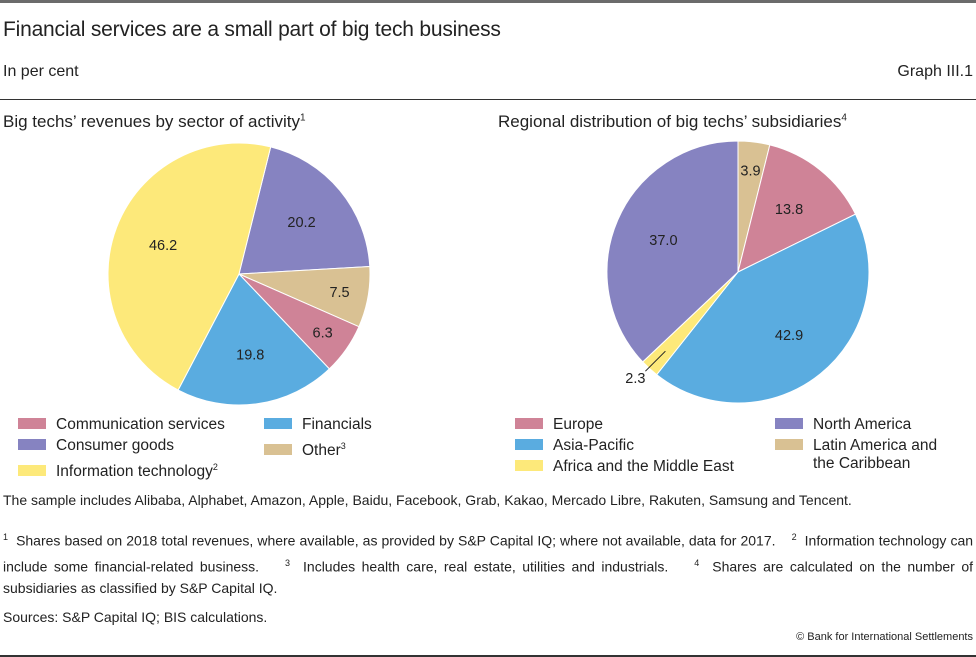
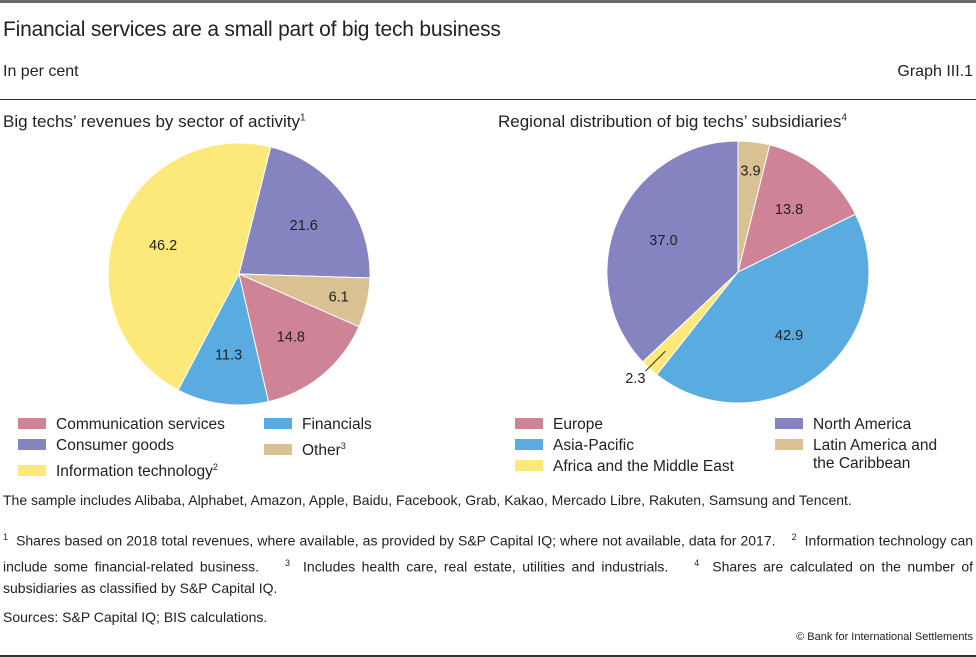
Big techs’ revenues by sector of activity/Consumer goods: 20.2 -> 21.6
Big techs’ revenues by sector of activity/Other: 7.5 -> 6.1
Big techs’ revenues by sector of activity/Communication services: 6.3 -> 14.8
Big techs’ revenues by sector of activity/Financials: 19.8 -> 11.3
